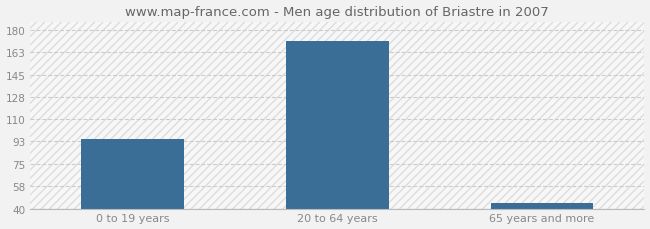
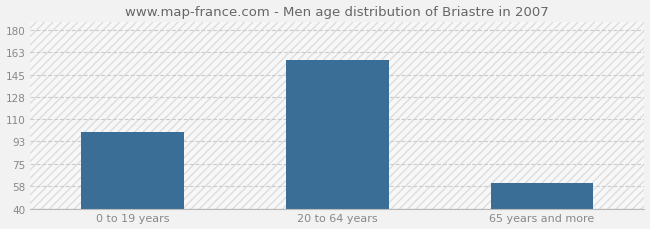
0 to 19 years: 95 -> 100
20 to 64 years: 172 -> 157
65 years and more: 44 -> 60
